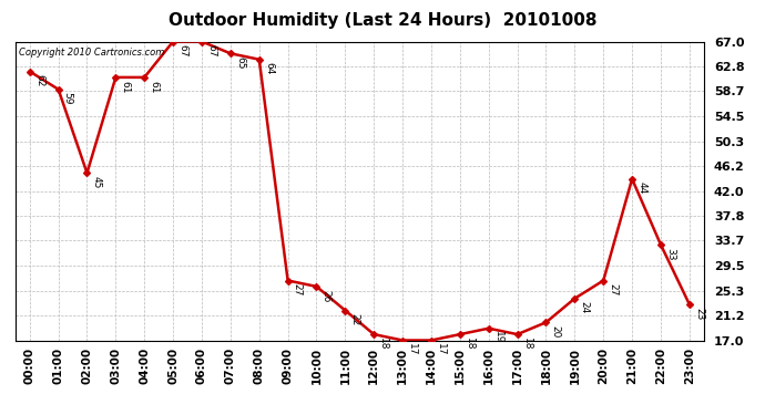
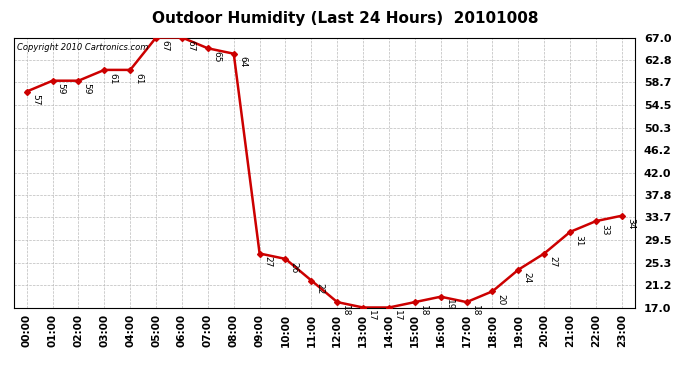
00:00: 62 -> 57
02:00: 45 -> 59
21:00: 44 -> 31
23:00: 23 -> 34
